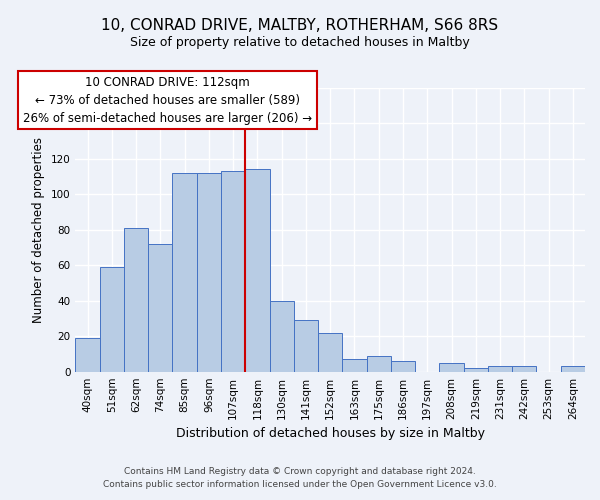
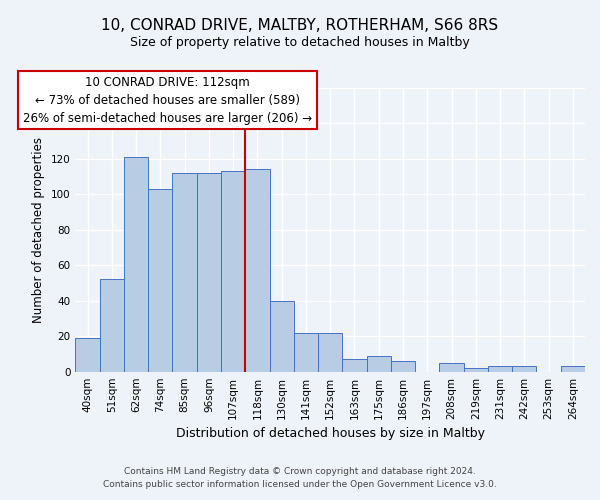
51sqm: 59 -> 52
62sqm: 81 -> 121
74sqm: 72 -> 103
141sqm: 29 -> 22
